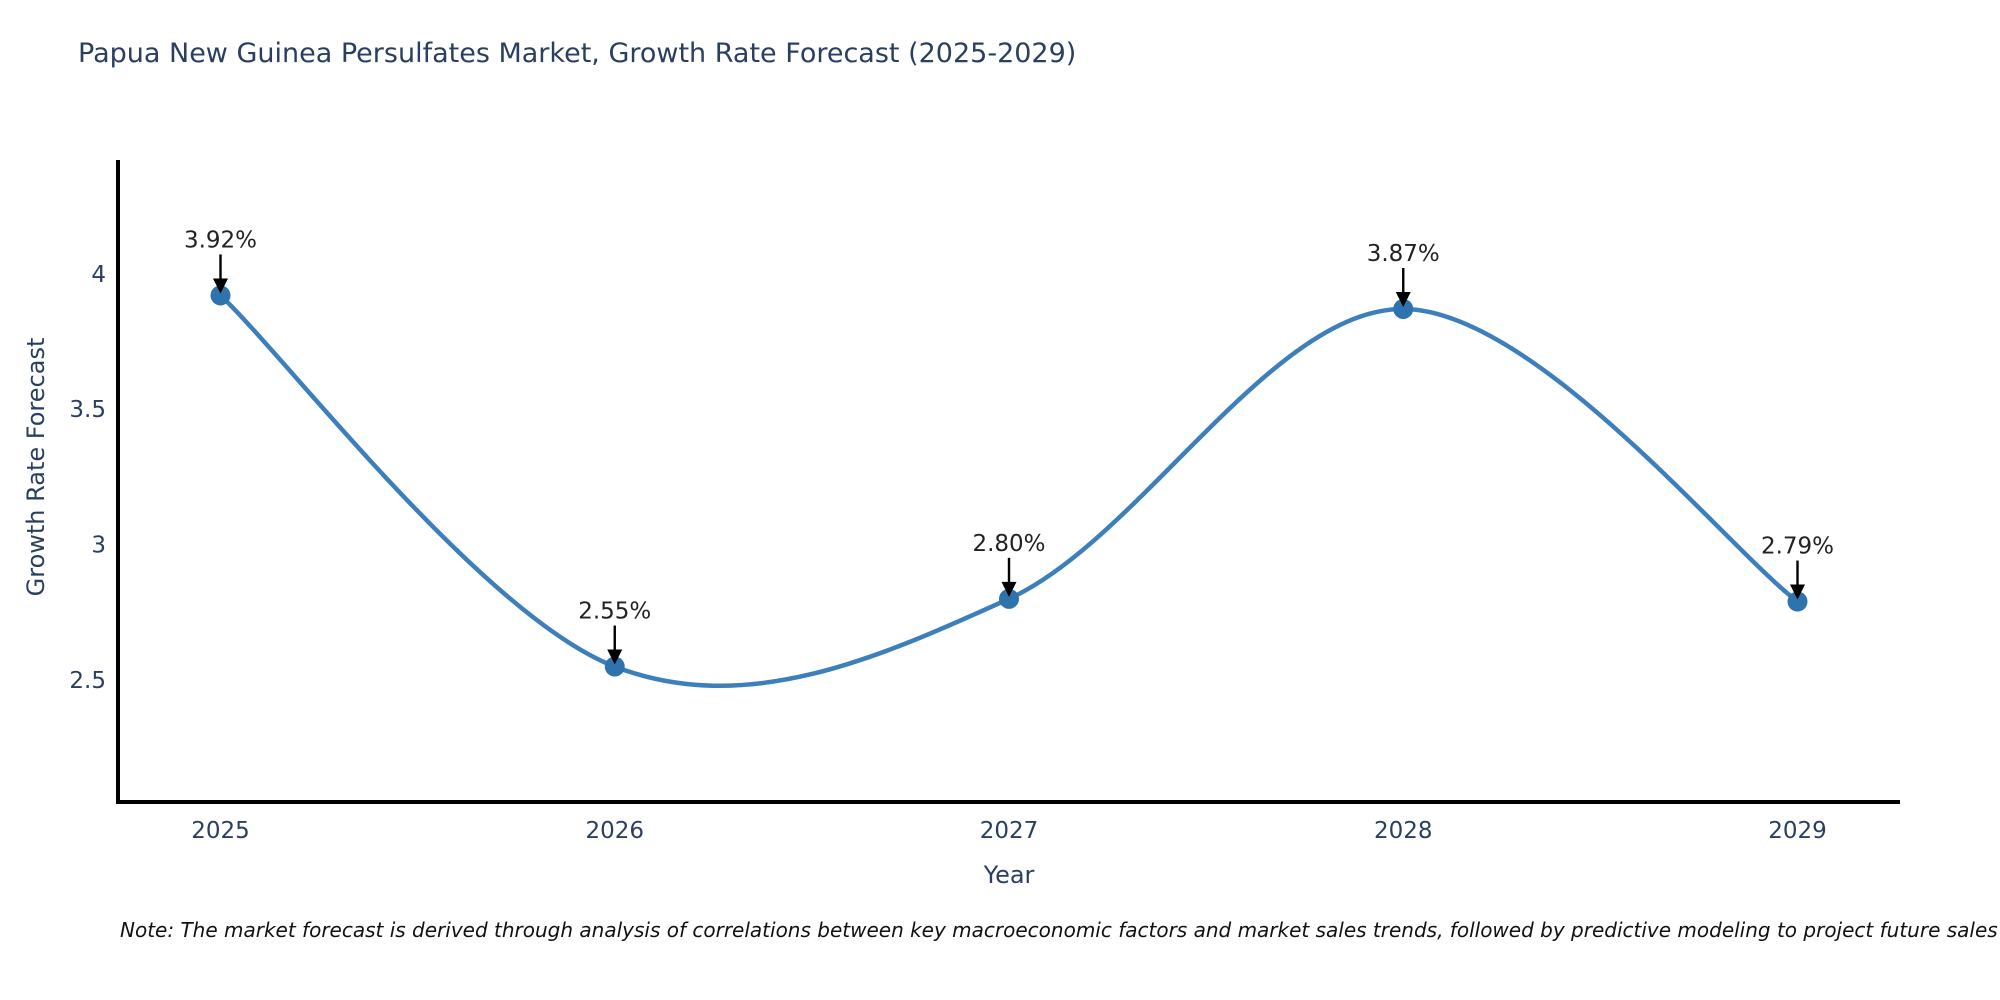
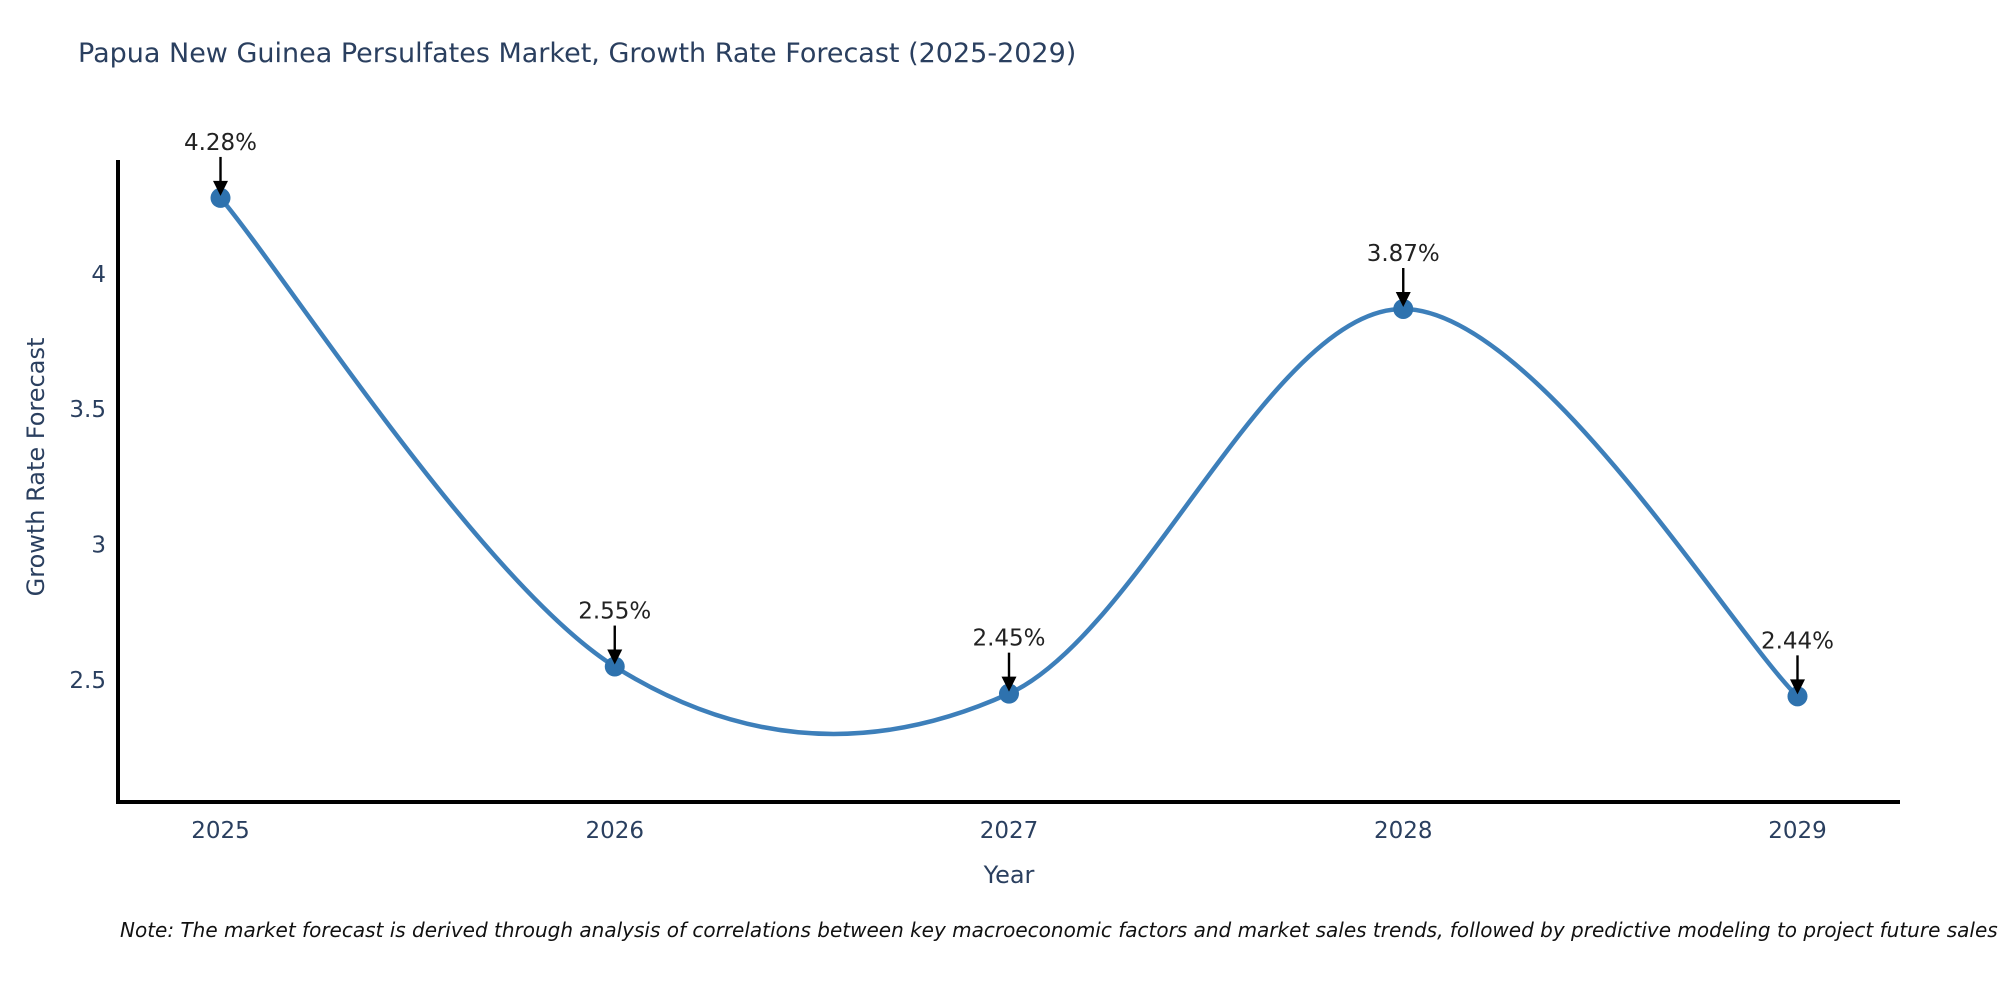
2025: 3.92% -> 4.28%
2027: 2.80% -> 2.45%
2029: 2.79% -> 2.44%
